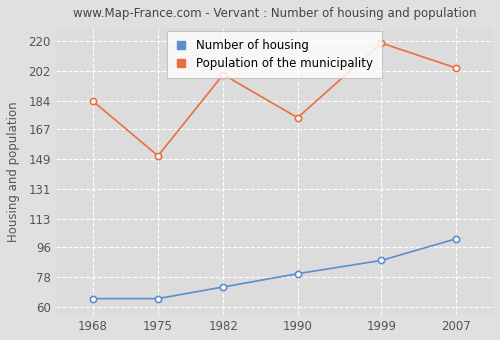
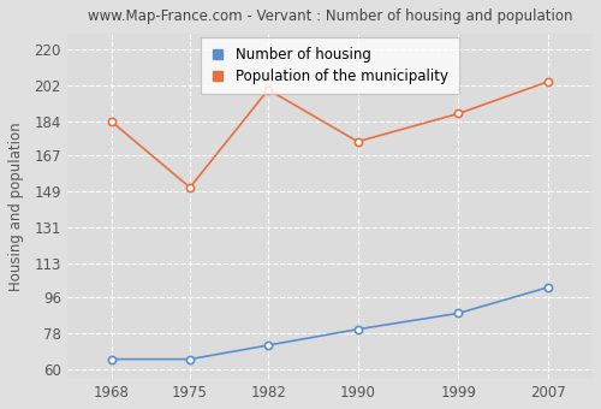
Population of the municipality/1999: 219 -> 188
